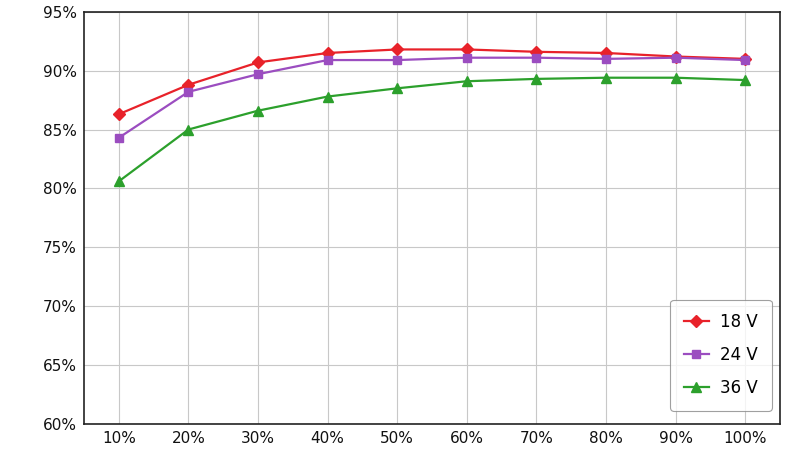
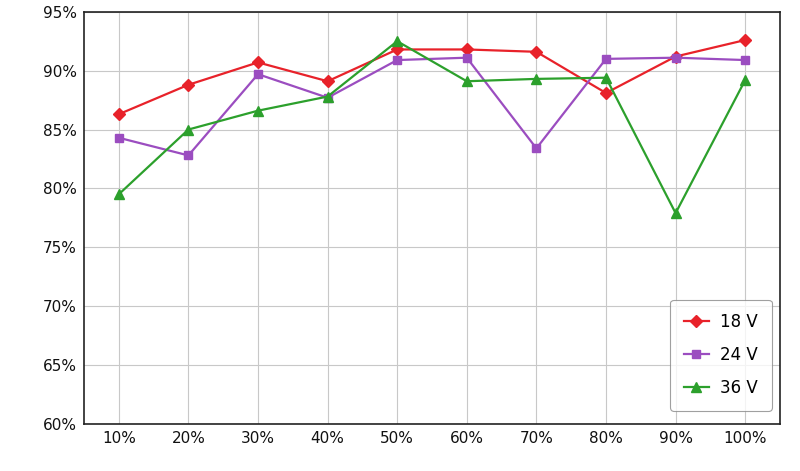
36 V/10%: 80.6% -> 79.5%
24 V/20%: 88.2% -> 82.8%
18 V/40%: 91.5% -> 89.1%
24 V/40%: 90.9% -> 87.7%
36 V/50%: 88.5% -> 92.5%
24 V/70%: 91.1% -> 83.4%
18 V/80%: 91.5% -> 88.1%
36 V/90%: 89.4% -> 77.9%
18 V/100%: 91.0% -> 92.6%
